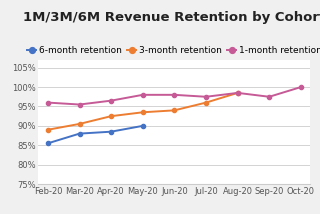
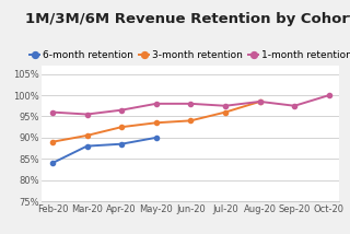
6-month retention/Feb-20: 85.5% -> 84.0%
